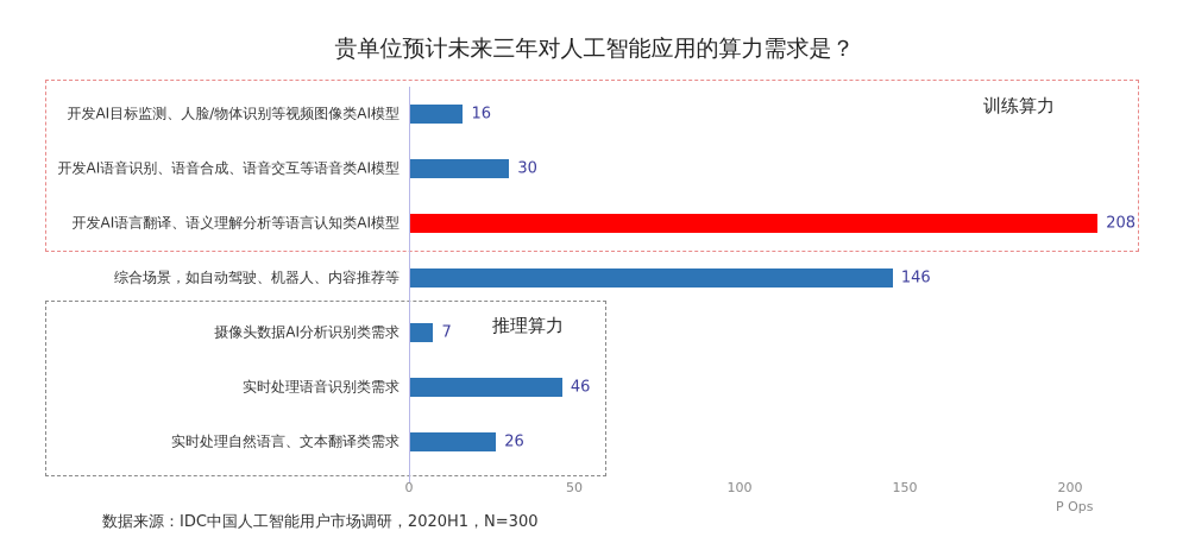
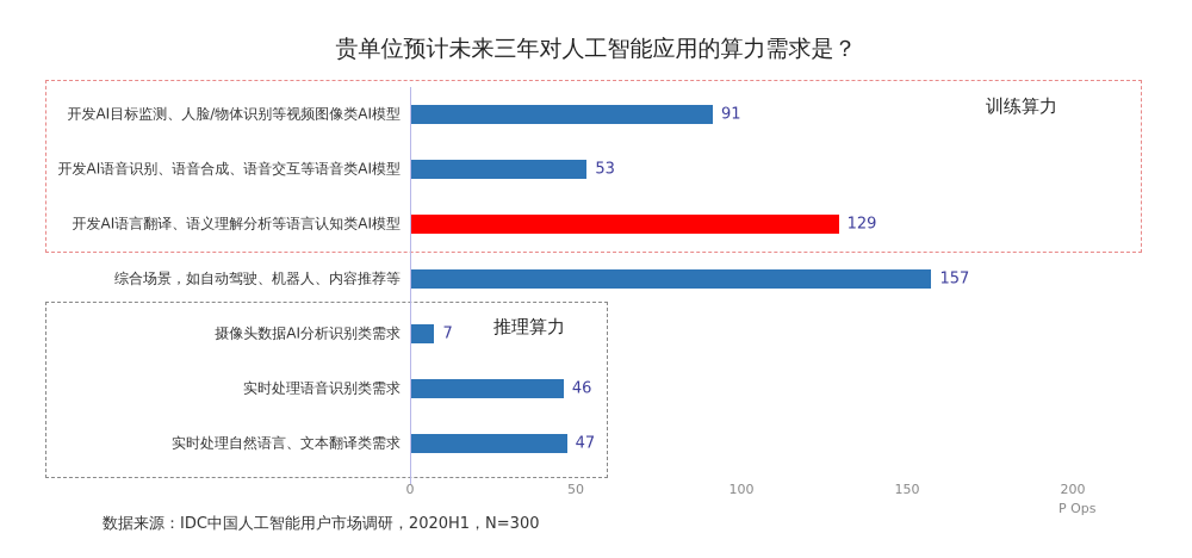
开发AI目标监测、人脸/物体识别等视频图像类AI模型: 16 -> 91
开发AI语音识别、语音合成、语音交互等语音类AI模型: 30 -> 53
开发AI语言翻译、语义理解分析等语言认知类AI模型: 208 -> 129
综合场景，如自动驾驶、机器人、内容推荐等: 146 -> 157
实时处理自然语言、文本翻译类需求: 26 -> 47
